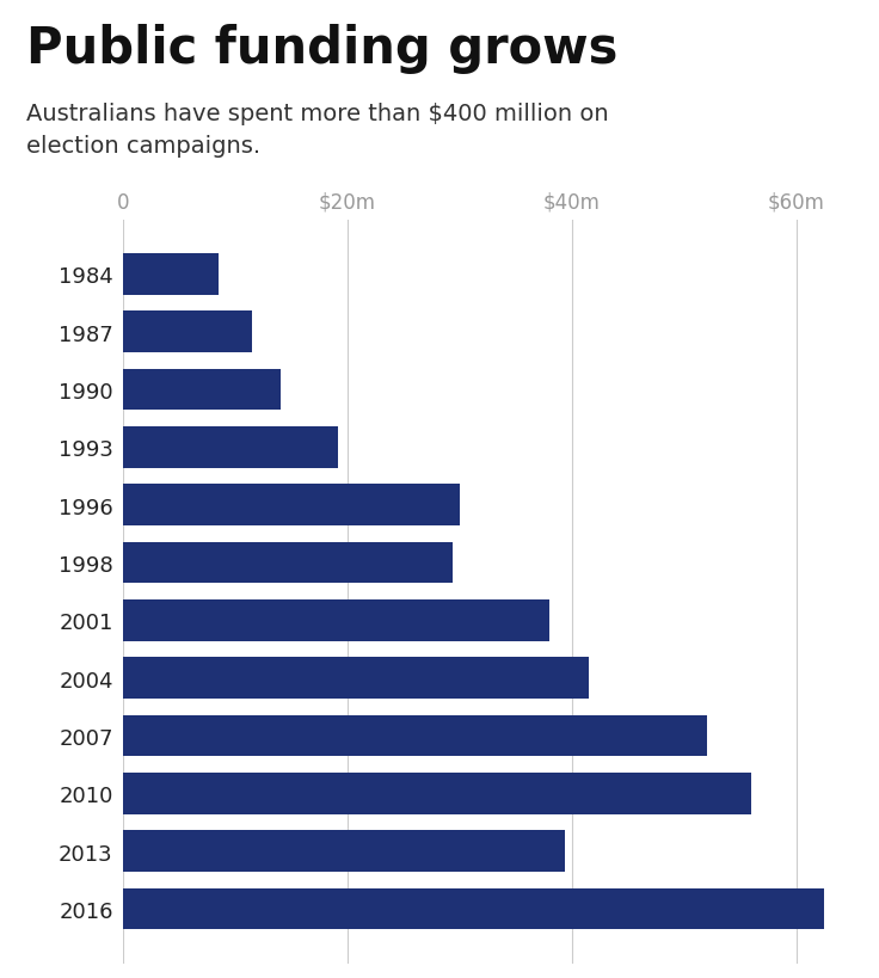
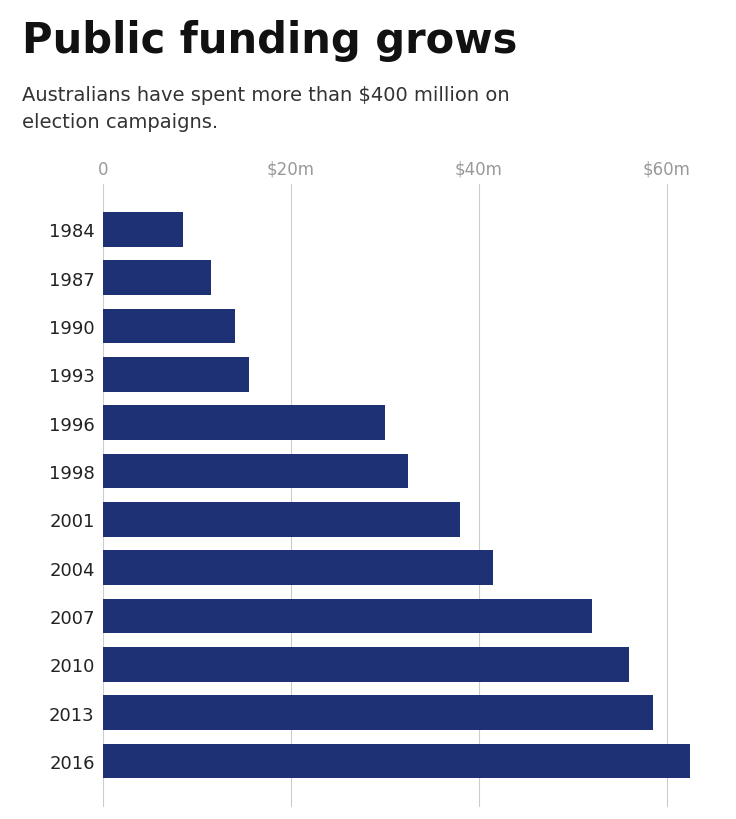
1993: $19.2m -> $15.5m
1998: $29.4m -> $32.5m
2013: $39.4m -> $58.5m
